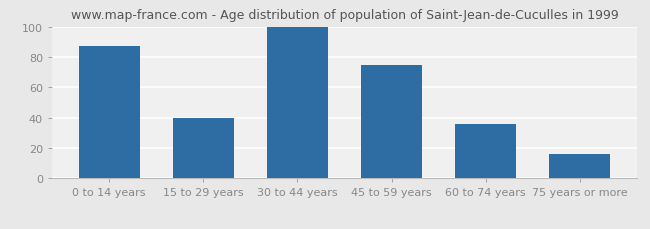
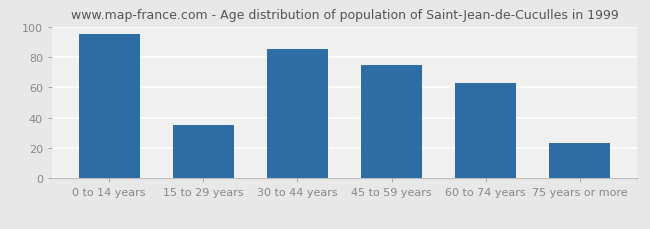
0 to 14 years: 87 -> 95
15 to 29 years: 40 -> 35
30 to 44 years: 100 -> 85
60 to 74 years: 36 -> 63
75 years or more: 16 -> 23
